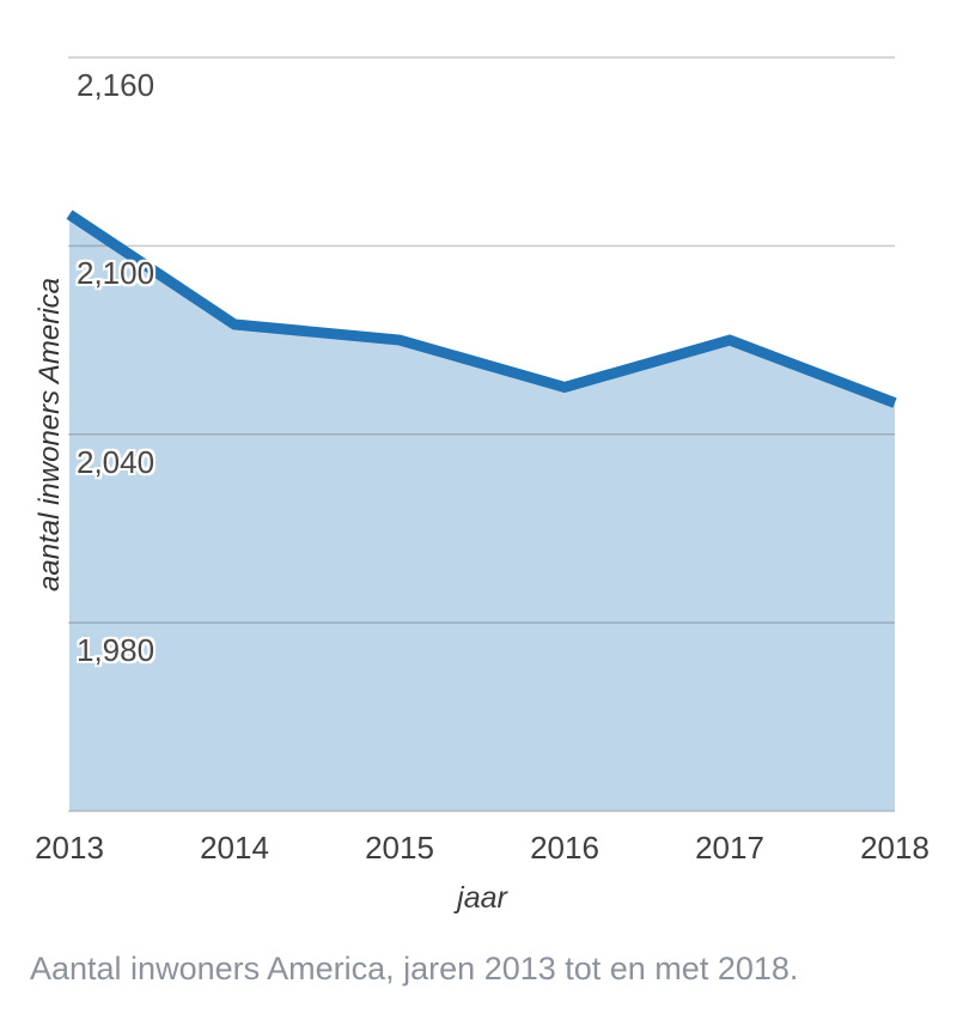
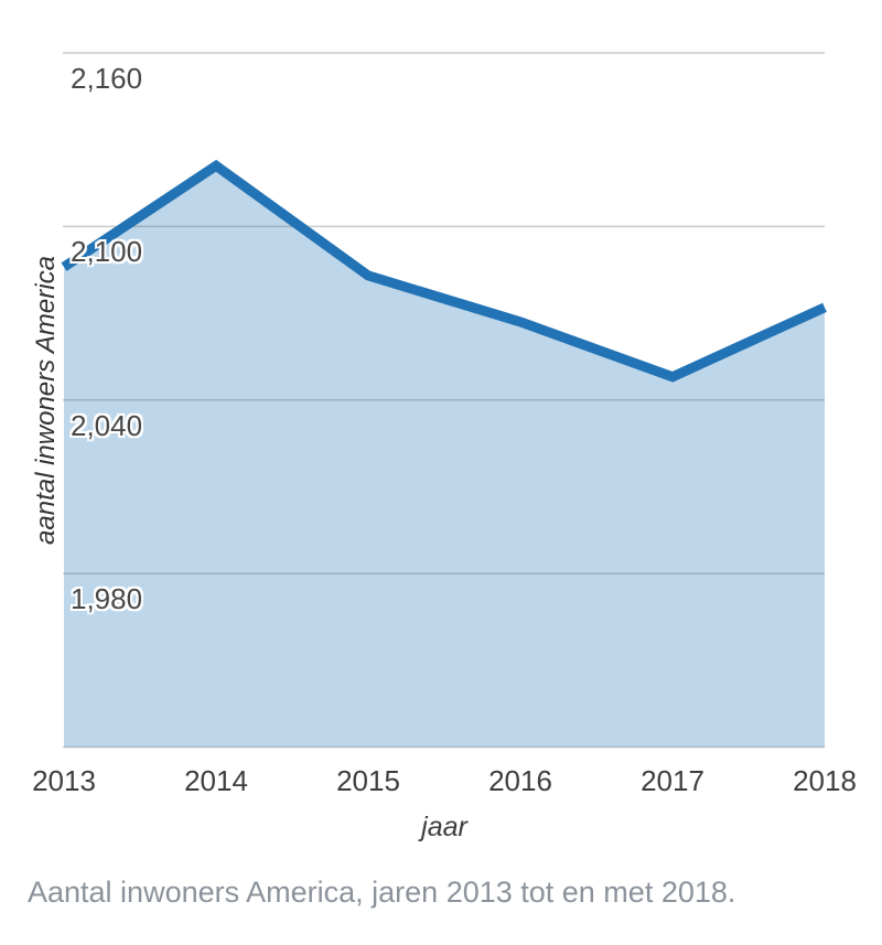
2013: 2110 -> 2086
2014: 2075 -> 2121
2015: 2070 -> 2083
2016: 2055 -> 2067
2017: 2070 -> 2048
2018: 2050 -> 2072
